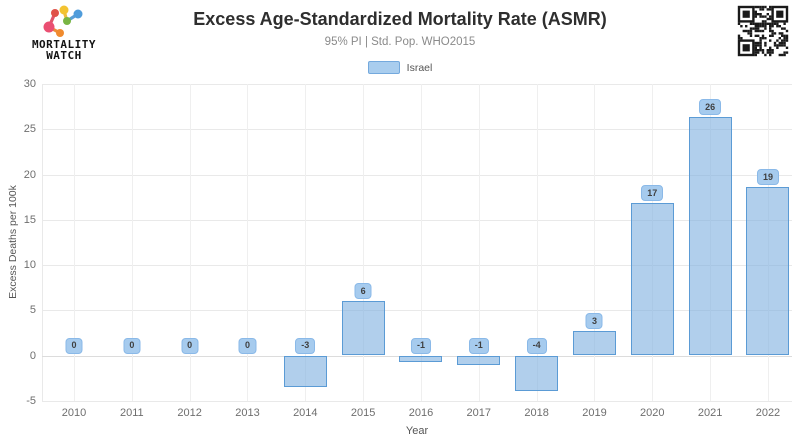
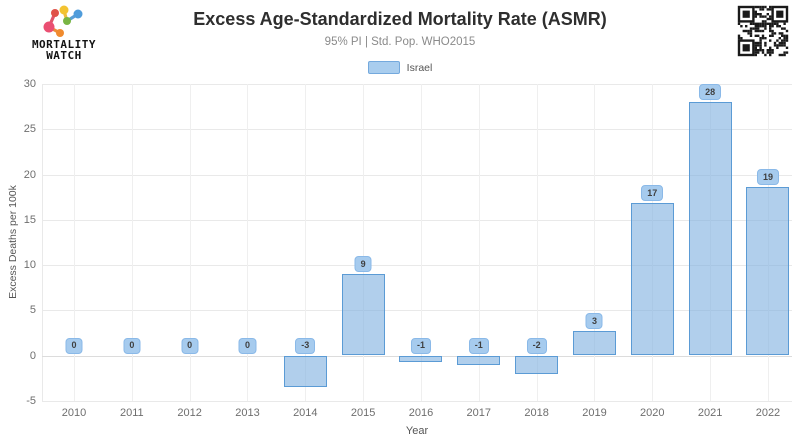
2015: 6 -> 9
2018: -4 -> -2
2021: 26 -> 28
